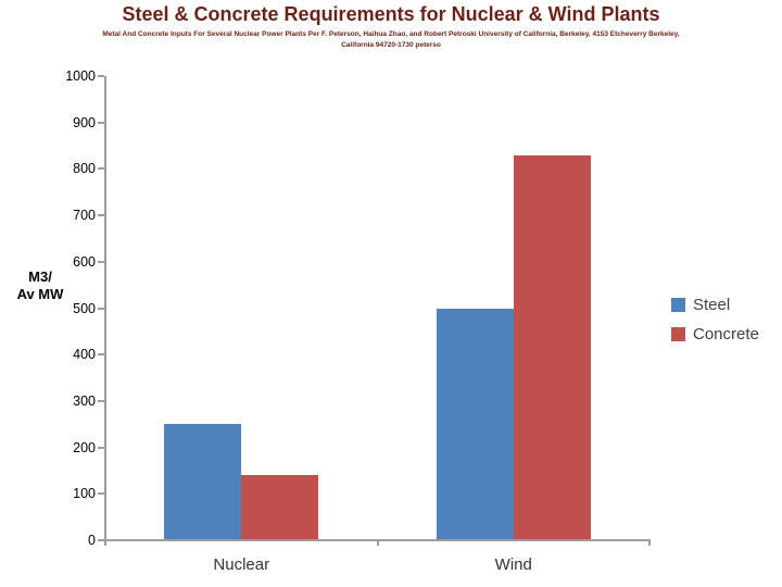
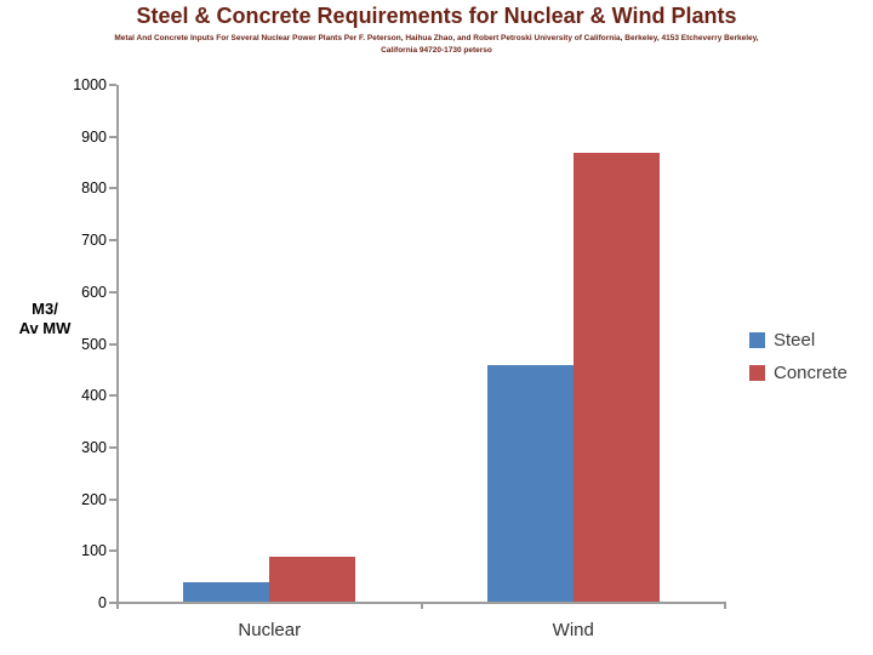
Steel/Nuclear: 250 -> 40
Concrete/Nuclear: 140 -> 90
Steel/Wind: 500 -> 460
Concrete/Wind: 830 -> 870
